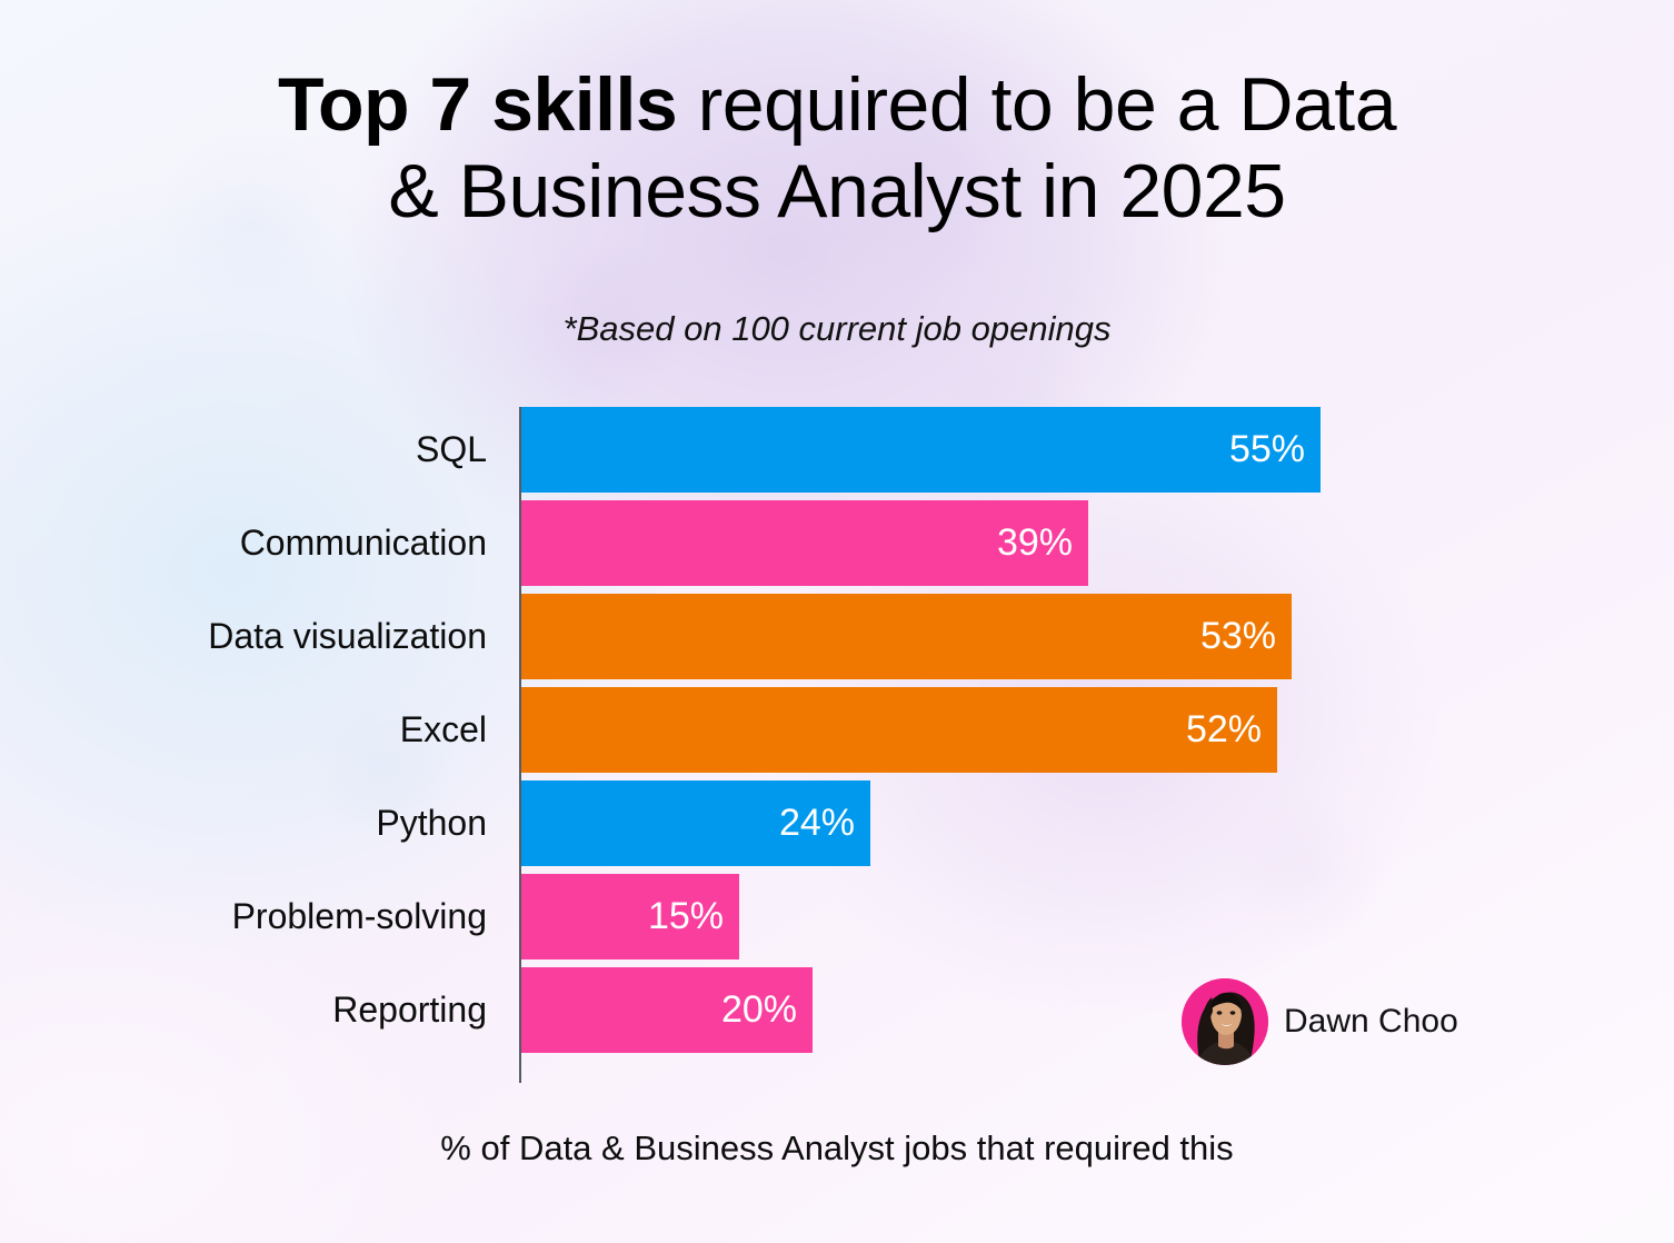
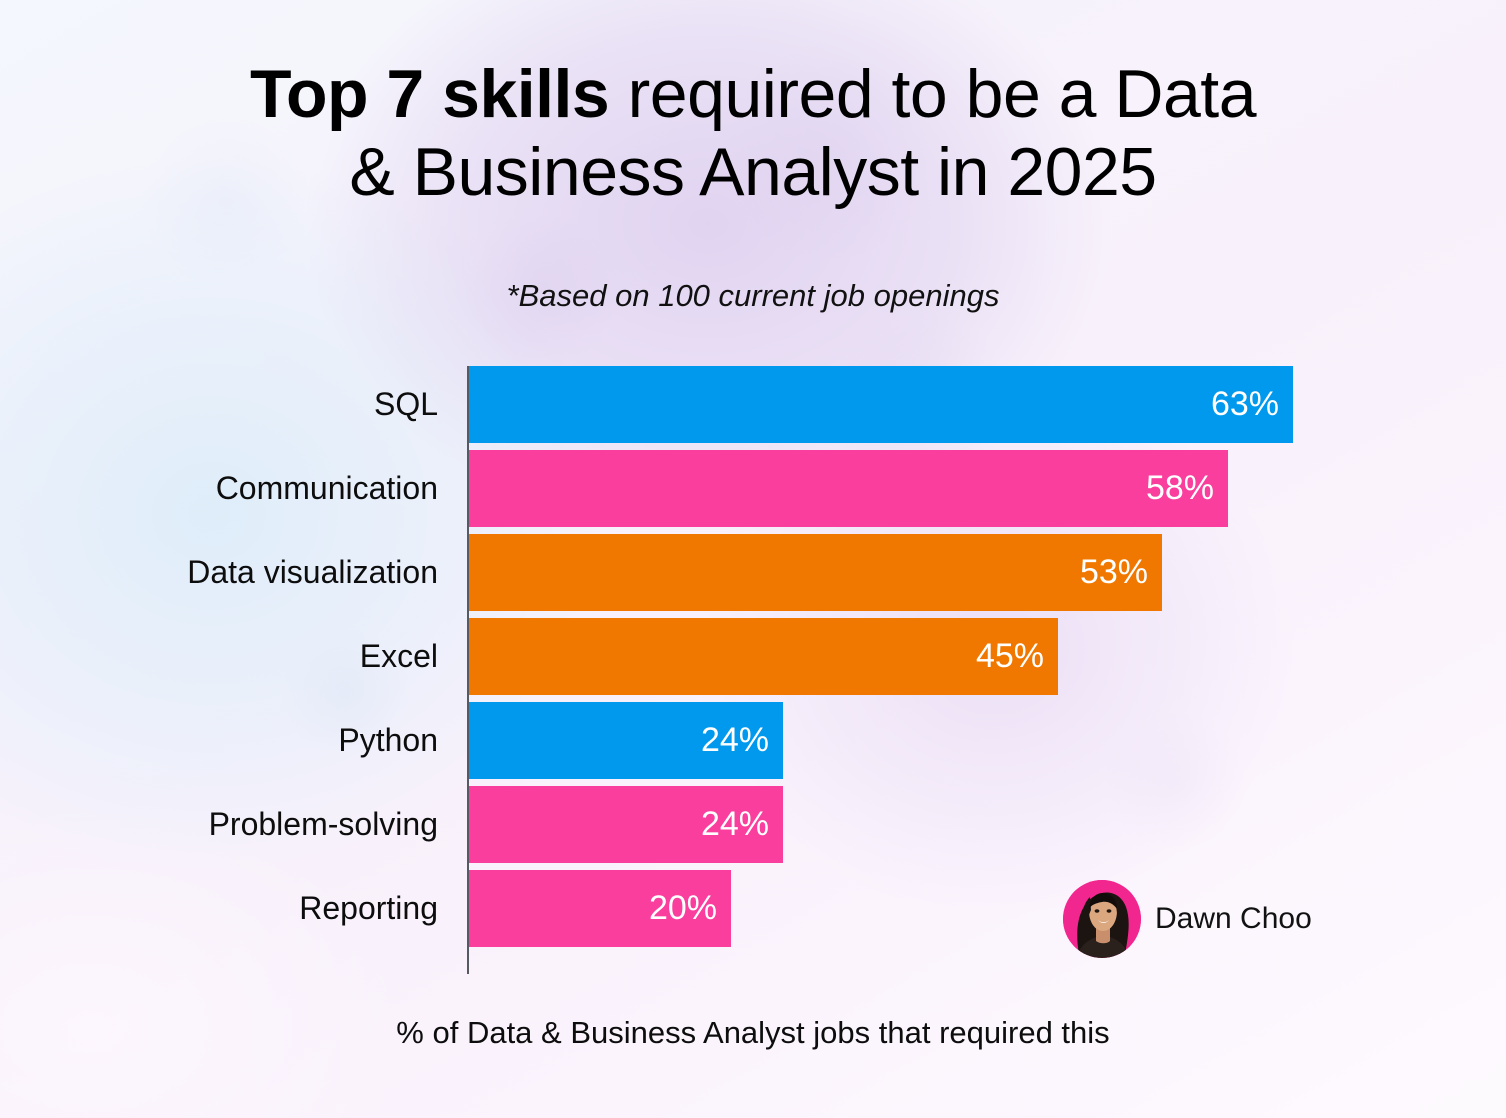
SQL: 55% -> 63%
Communication: 39% -> 58%
Excel: 52% -> 45%
Problem-solving: 15% -> 24%
